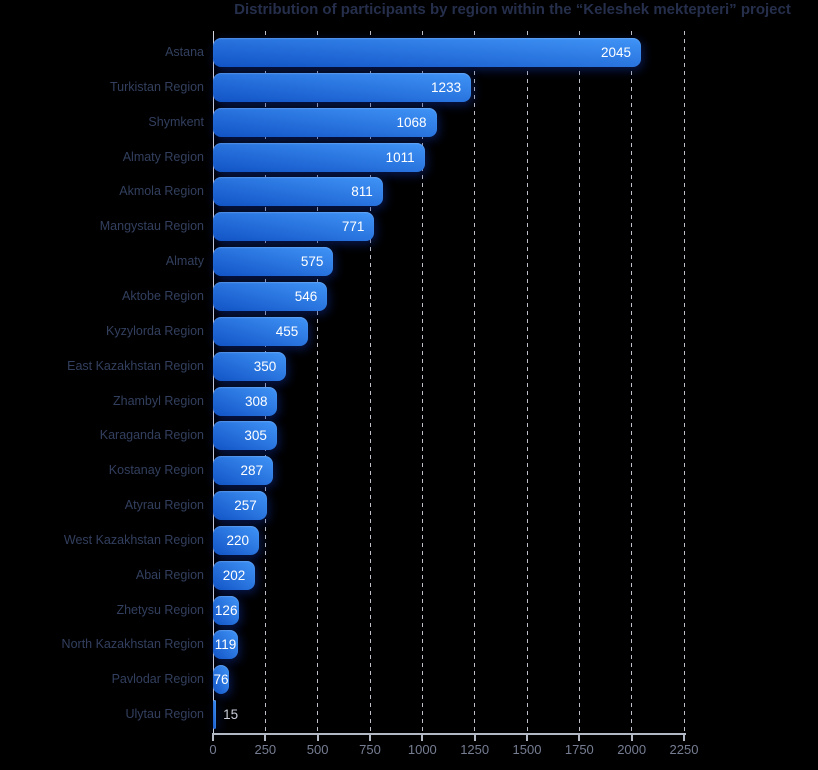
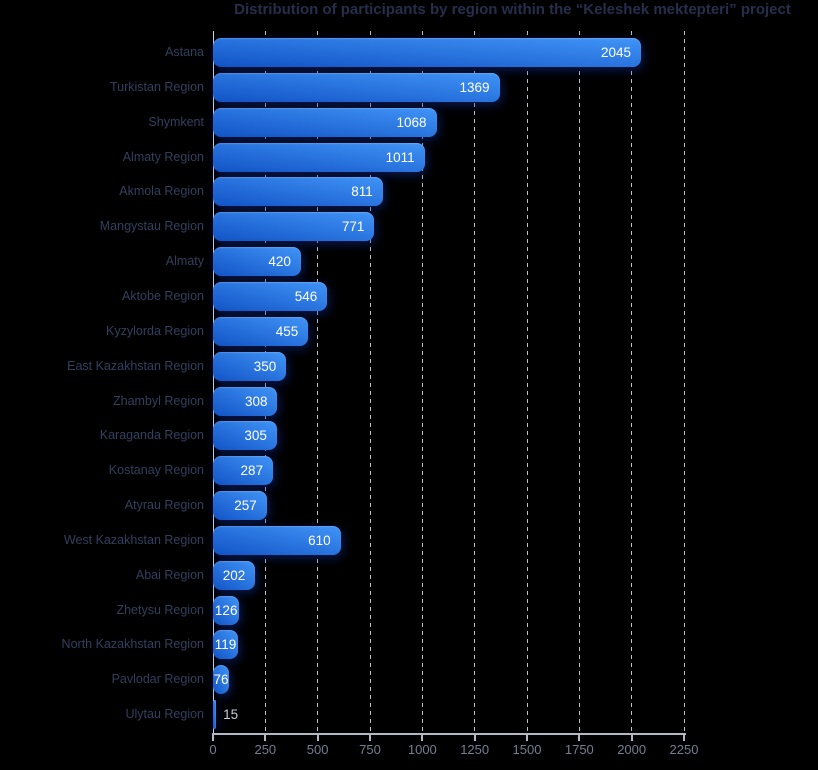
Turkistan Region: 1233 -> 1369
Almaty: 575 -> 420
West Kazakhstan Region: 220 -> 610
